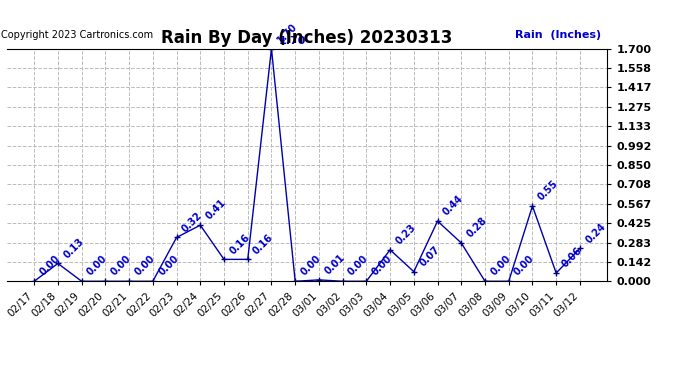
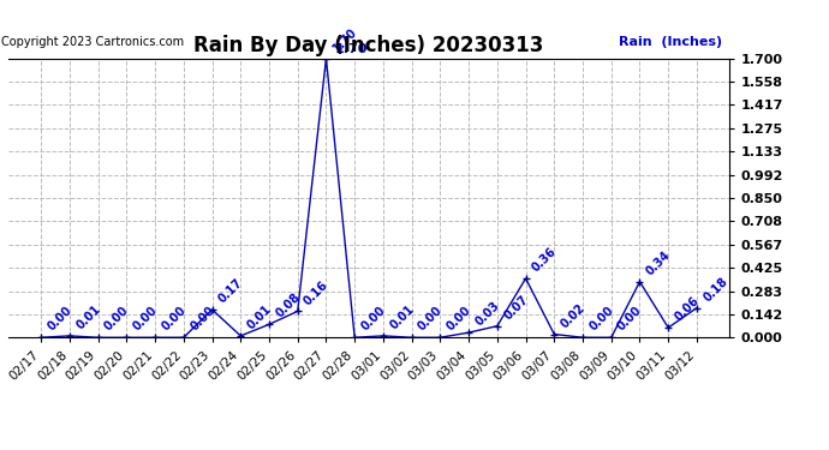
02/18: 0.13 -> 0.01
02/23: 0.32 -> 0.17
02/24: 0.41 -> 0.01
02/25: 0.16 -> 0.08
03/04: 0.23 -> 0.03
03/06: 0.44 -> 0.36
03/07: 0.28 -> 0.02
03/10: 0.55 -> 0.34
03/12: 0.24 -> 0.18
